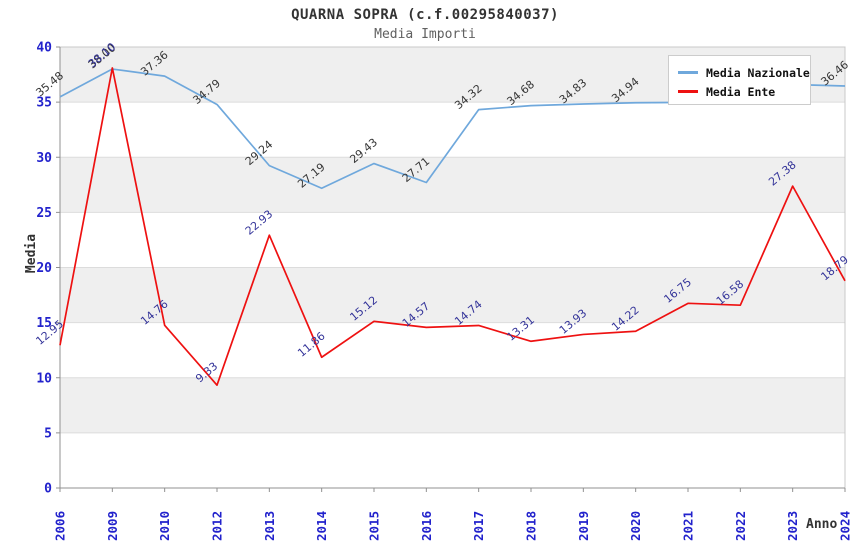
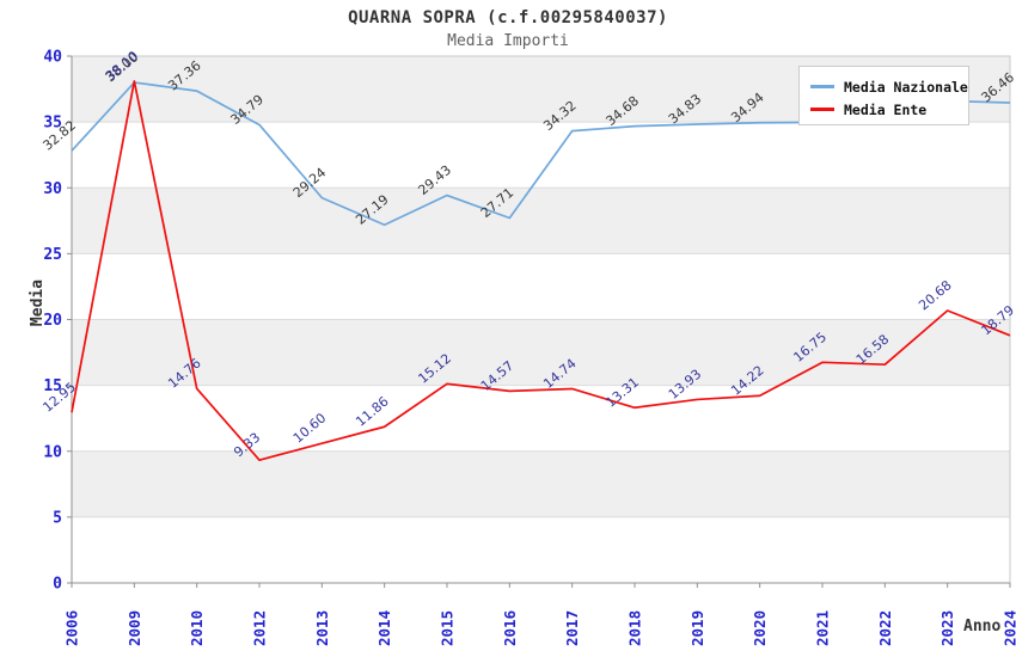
Media Nazionale/2006: 35.48 -> 32.82
Media Ente/2013: 22.93 -> 10.60
Media Ente/2023: 27.38 -> 20.68
